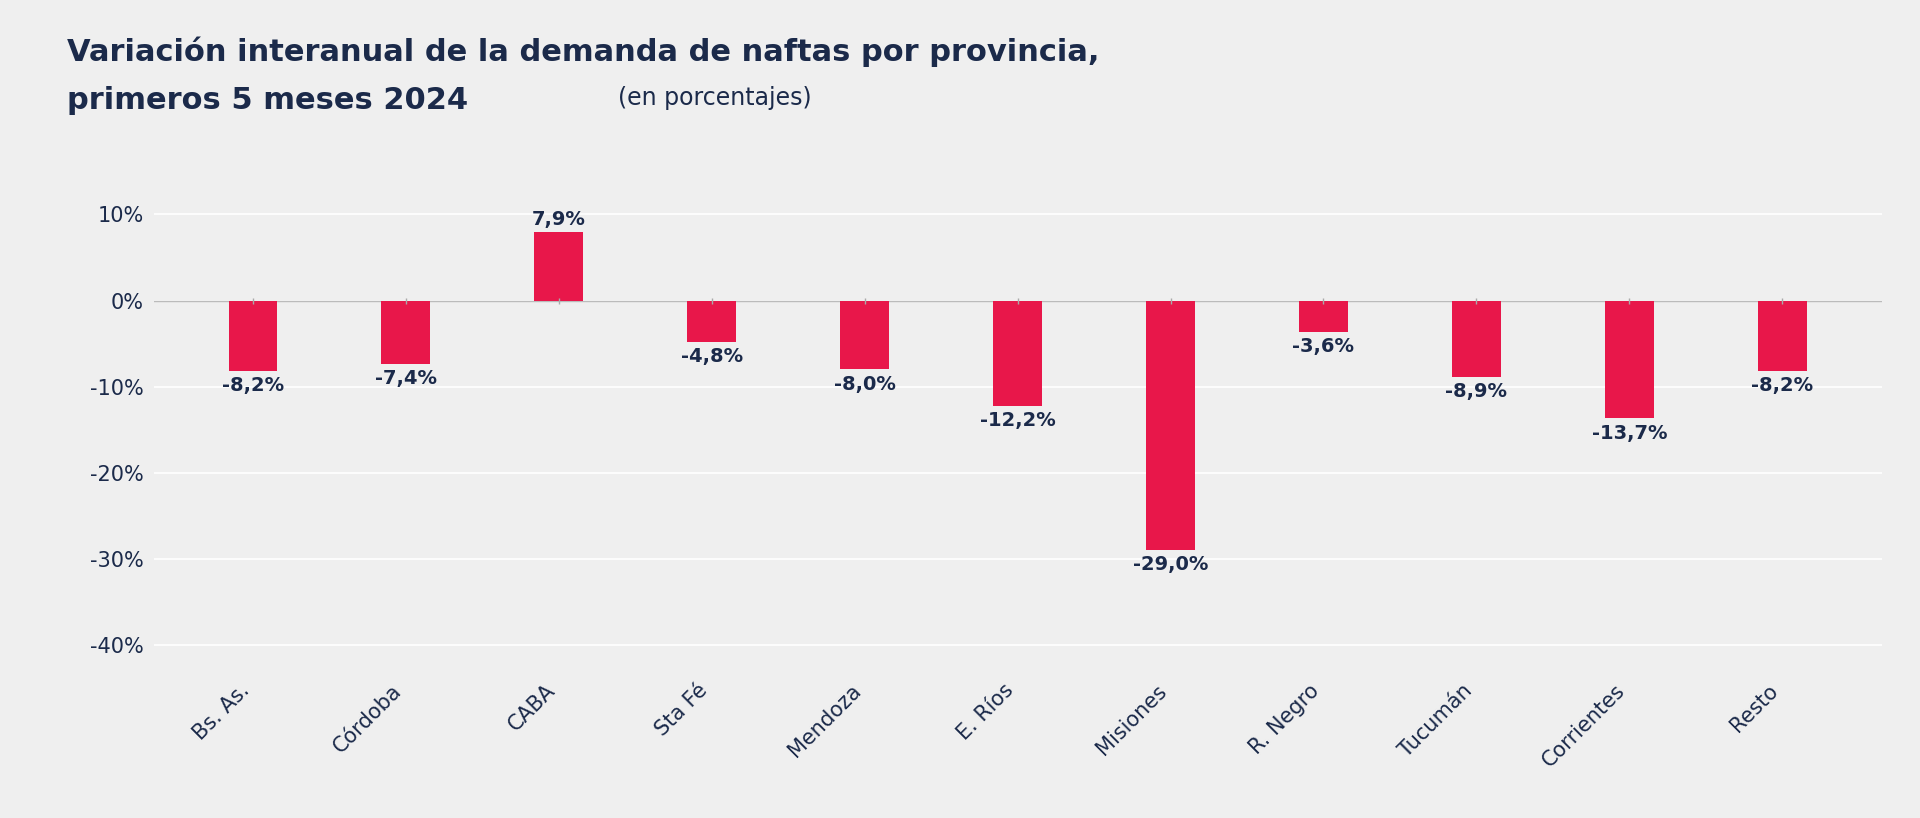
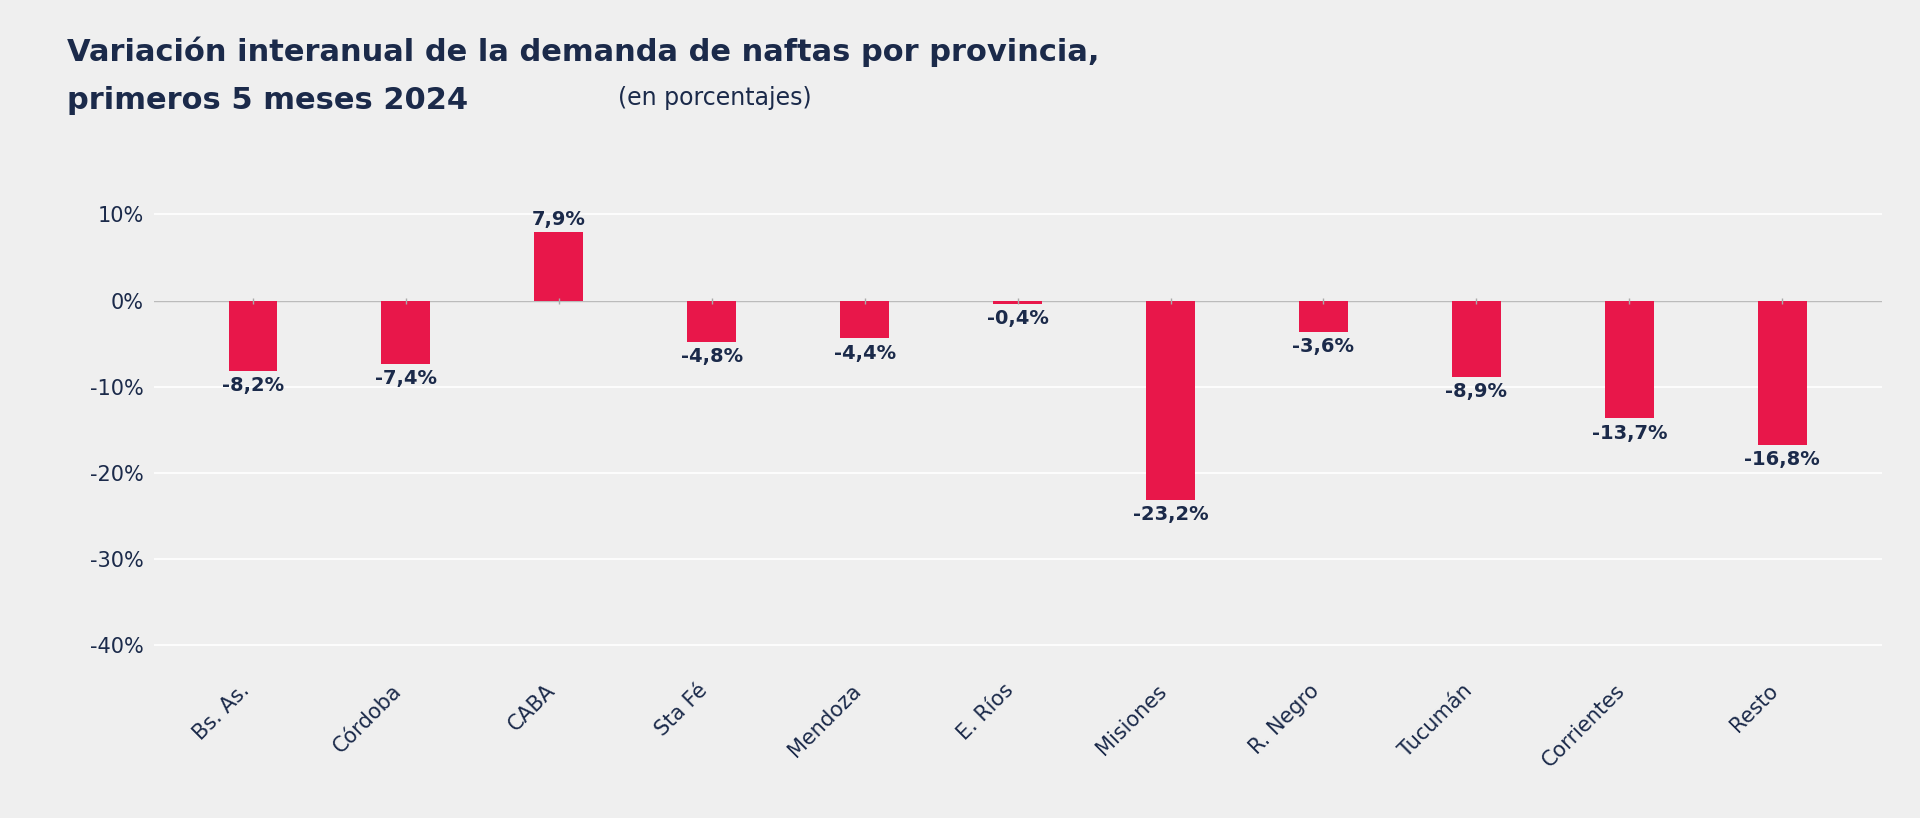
Mendoza: -8,0% -> -4,4%
E. Ríos: -12,2% -> -0,4%
Misiones: -29,0% -> -23,2%
Resto: -8,2% -> -16,8%
